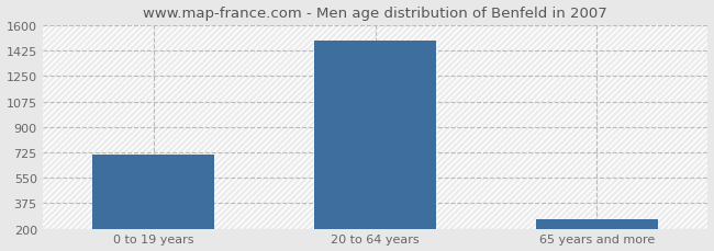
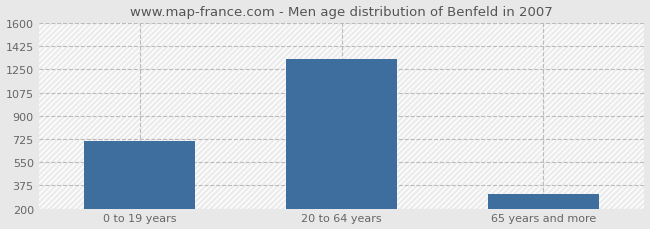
20 to 64 years: 1490 -> 1330
65 years and more: 260 -> 310
